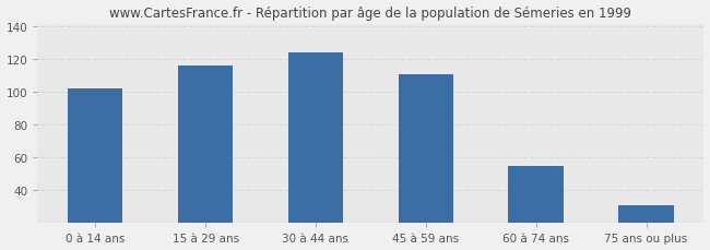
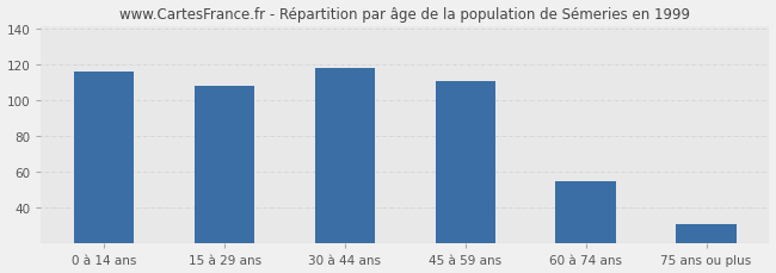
0 à 14 ans: 102 -> 116
15 à 29 ans: 116 -> 108
30 à 44 ans: 124 -> 118
